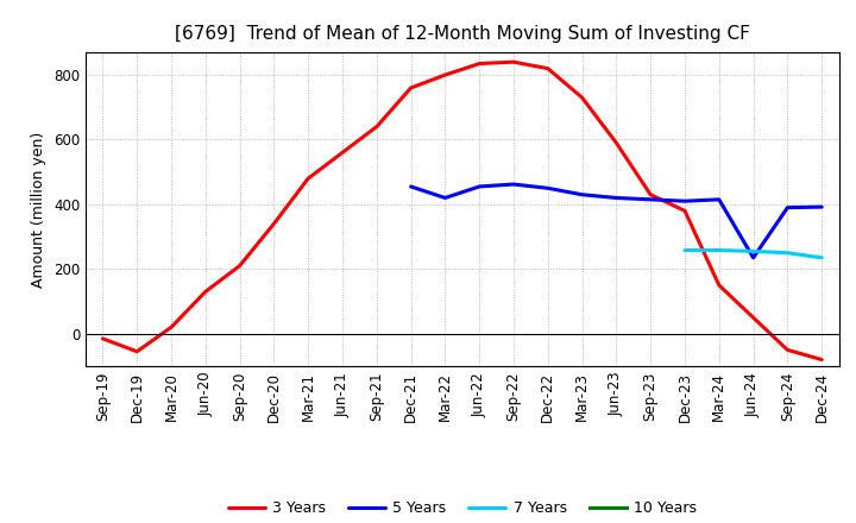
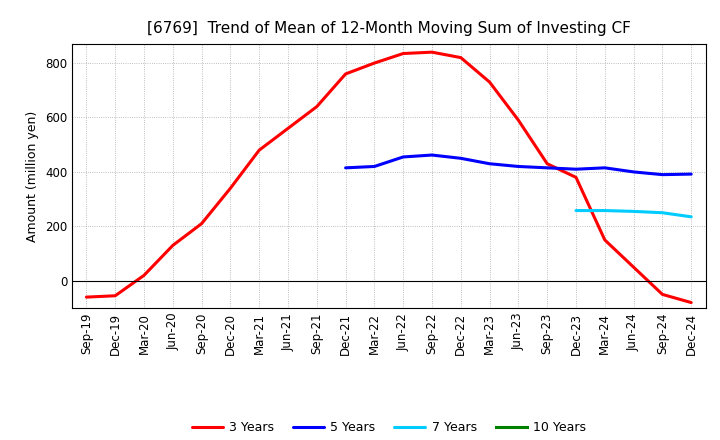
3 Years/Sep-19: -15 -> -60
5 Years/Dec-21: 455 -> 415
5 Years/Jun-24: 235 -> 400
